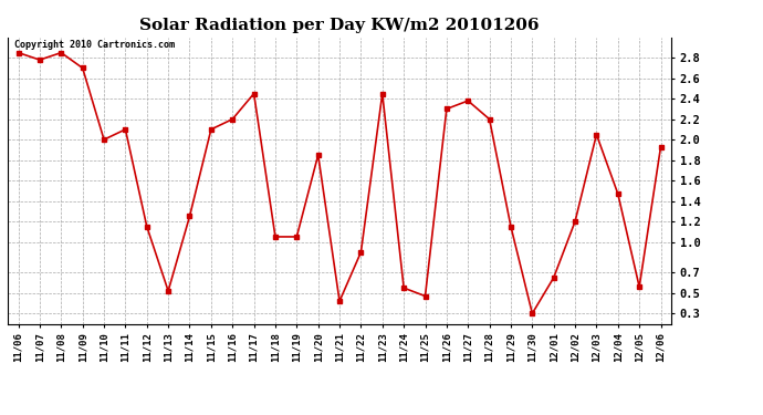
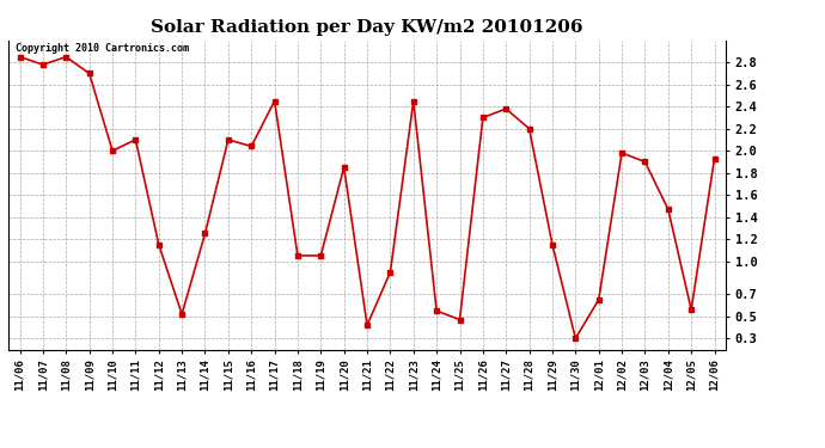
11/16: 2.20 -> 2.04
12/02: 1.20 -> 1.98
12/03: 2.05 -> 1.90
